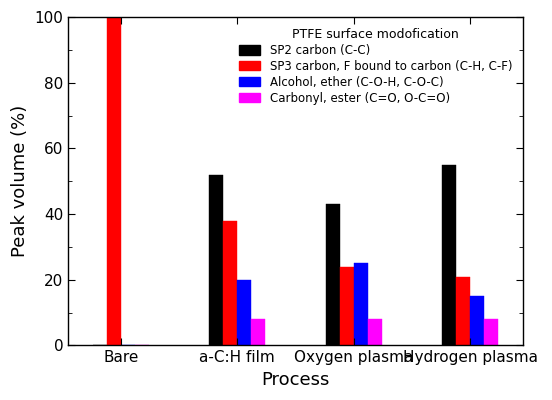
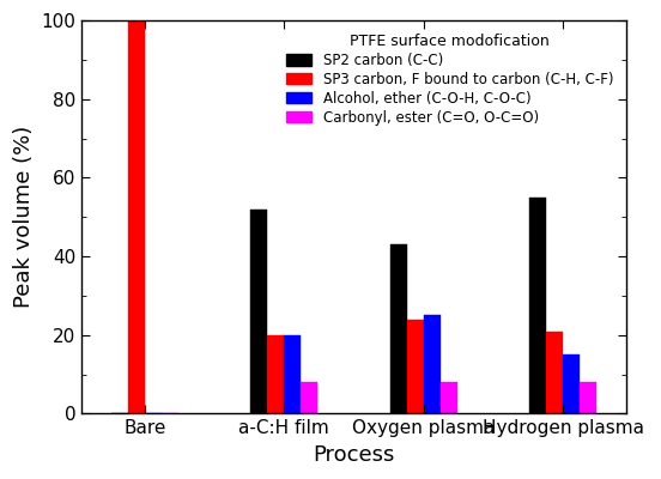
SP3 carbon, F bound to carbon (C-H, C-F)/a-C:H film: 38 -> 20
